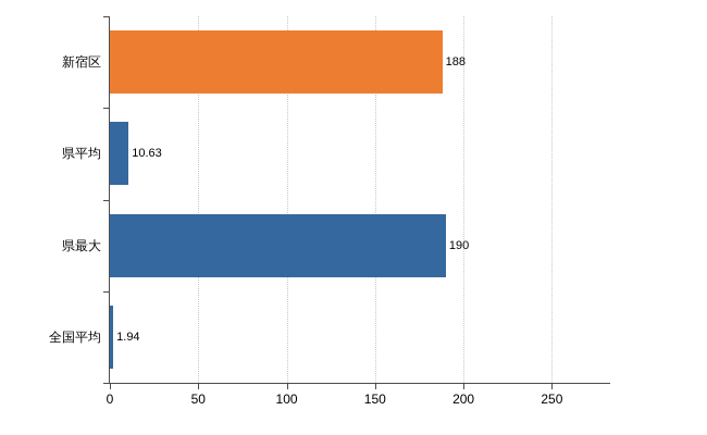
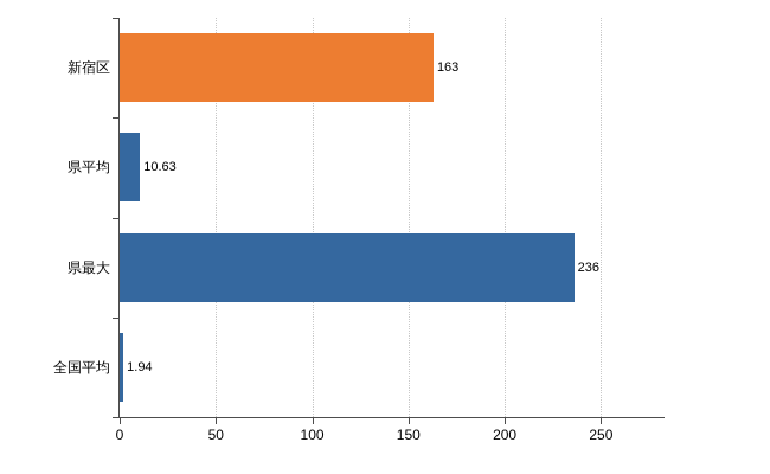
新宿区: 188 -> 163
県最大: 190 -> 236
